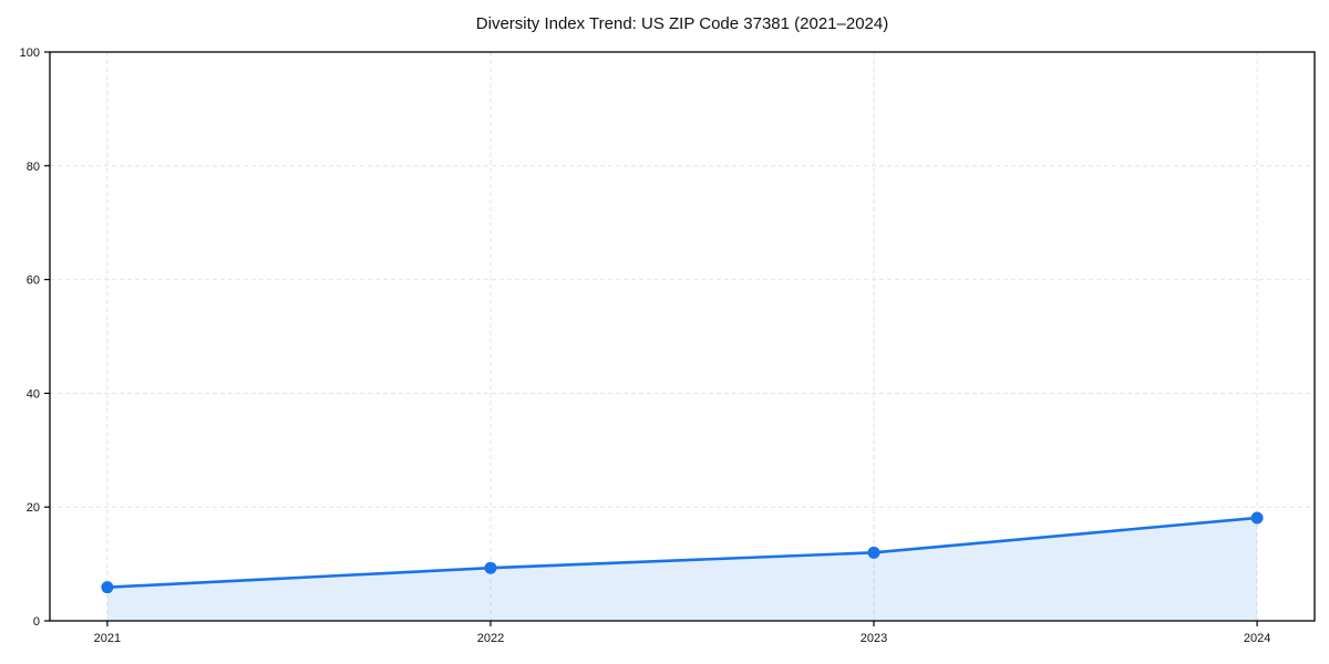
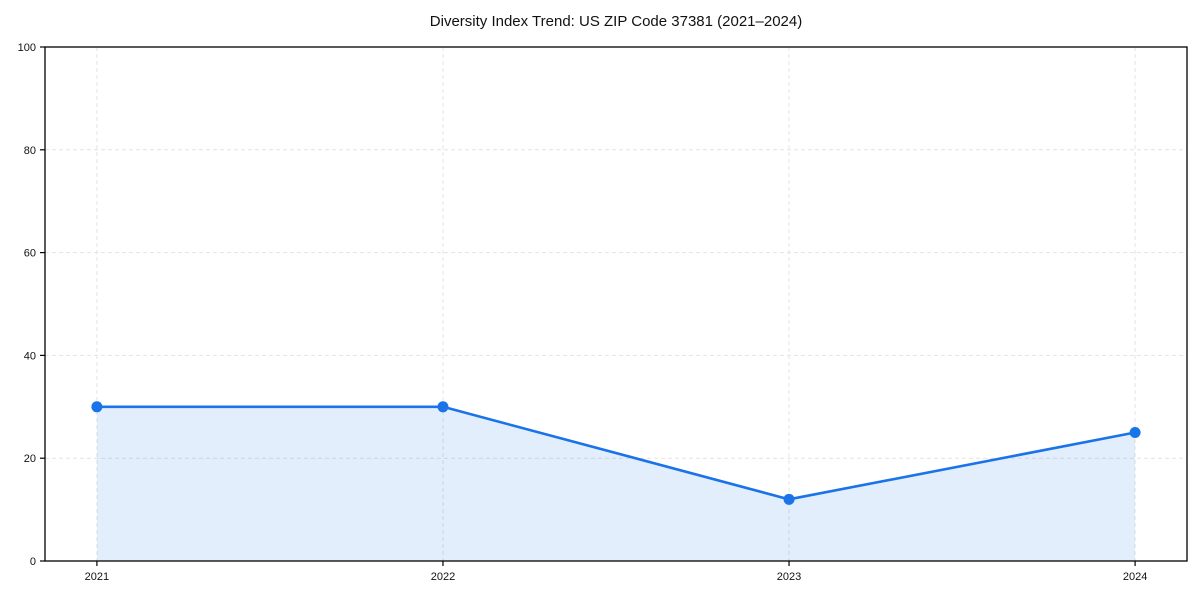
2021: 6 -> 30
2022: 9 -> 30
2024: 18 -> 25
